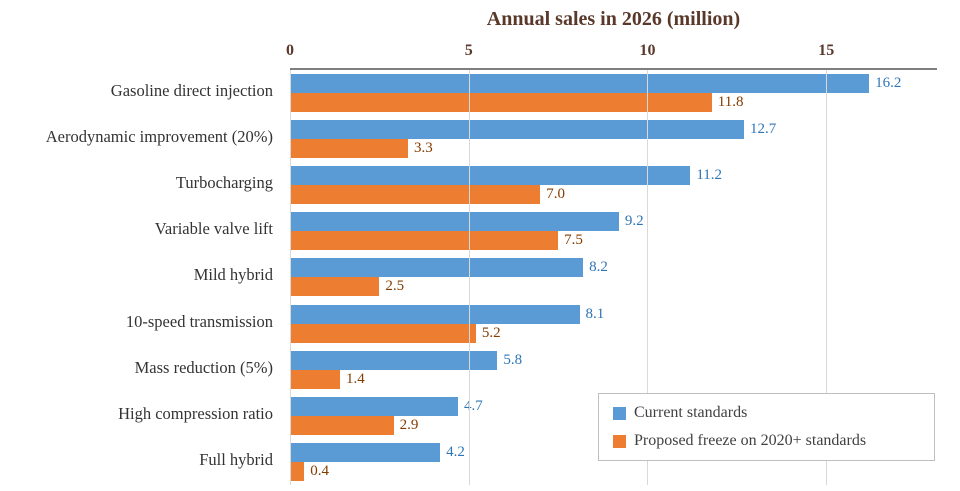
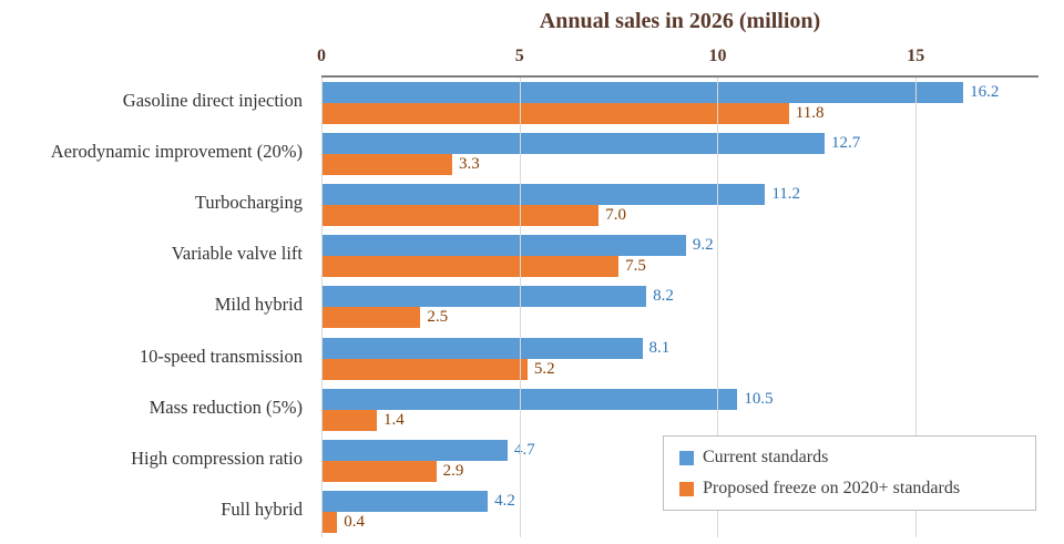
Current standards/Mass reduction (5%): 5.8 -> 10.5
